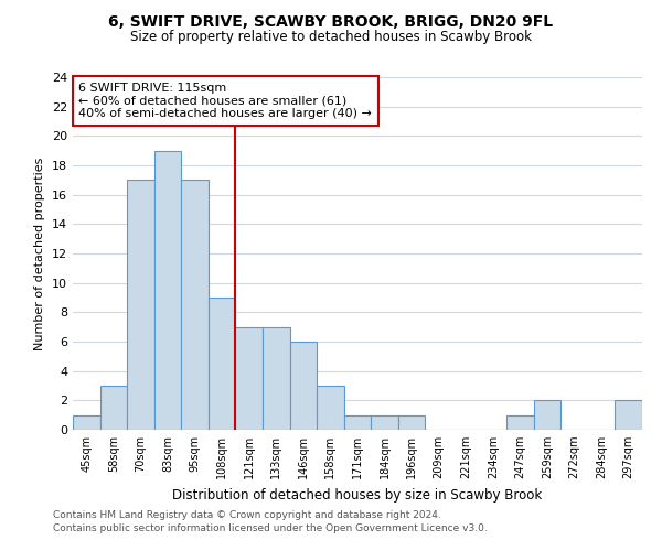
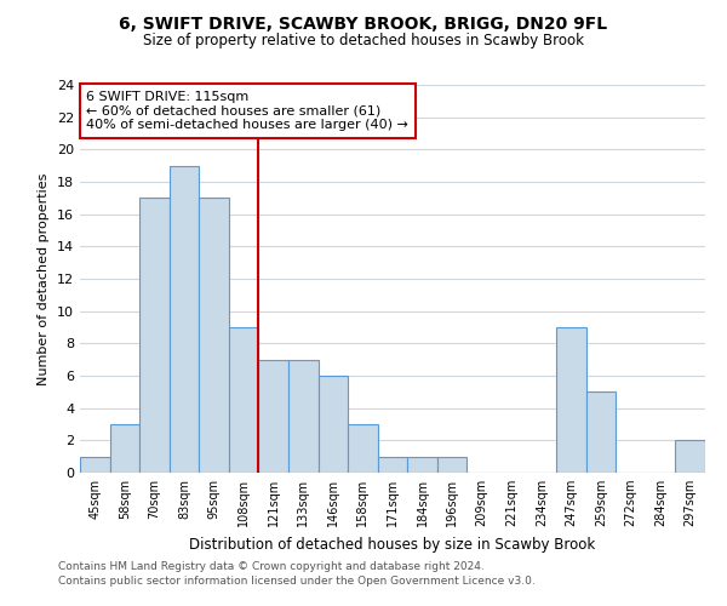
247sqm: 1 -> 9
259sqm: 2 -> 5
